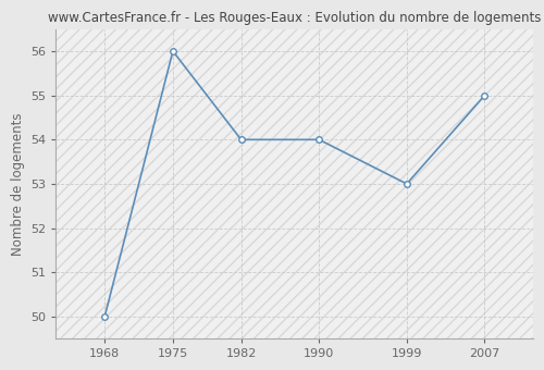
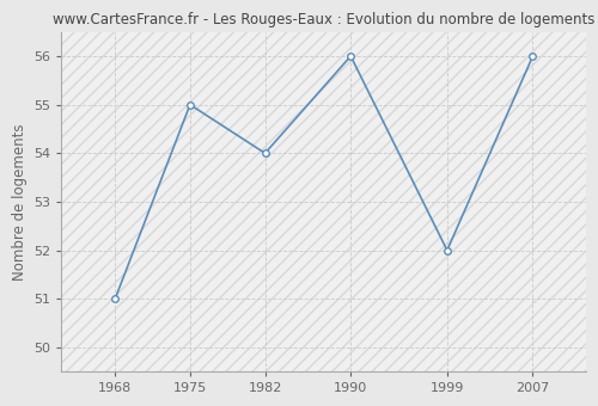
1968: 50 -> 51
1975: 56 -> 55
1990: 54 -> 56
1999: 53 -> 52
2007: 55 -> 56
